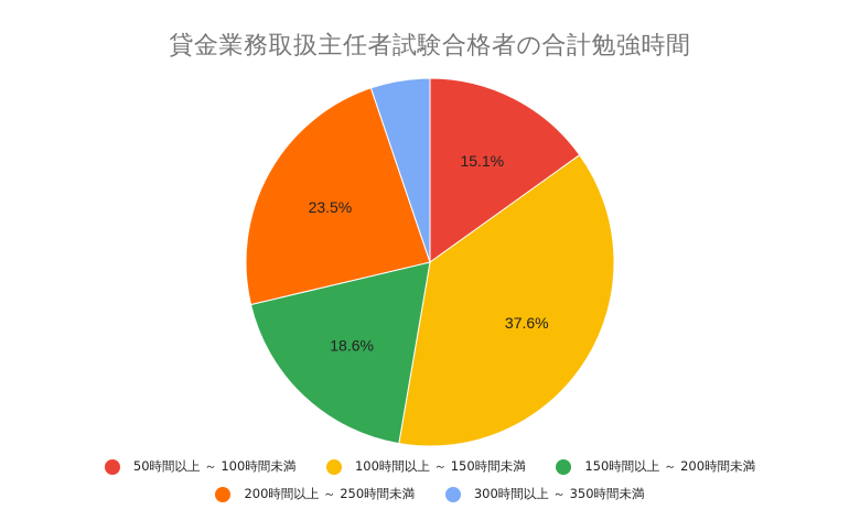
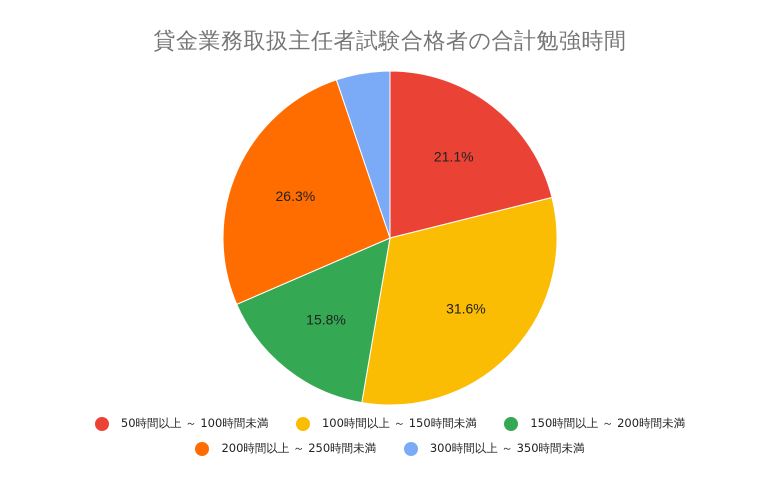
50時間以上 ～ 100時間未満: 15.1% -> 21.1%
100時間以上 ～ 150時間未満: 37.6% -> 31.6%
150時間以上 ～ 200時間未満: 18.6% -> 15.8%
200時間以上 ～ 250時間未満: 23.5% -> 26.3%
